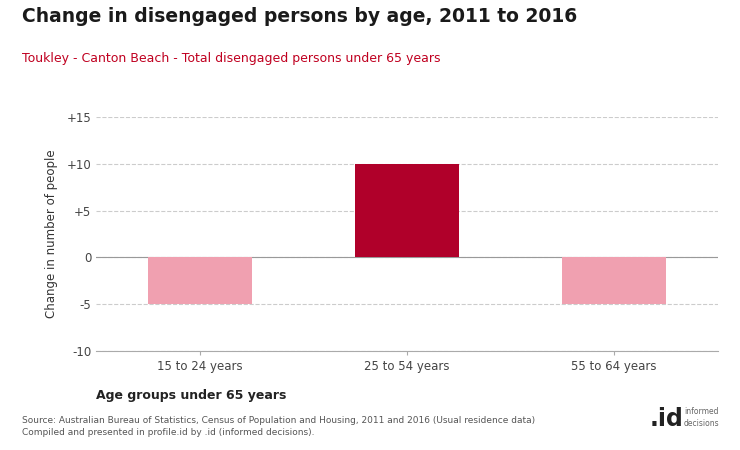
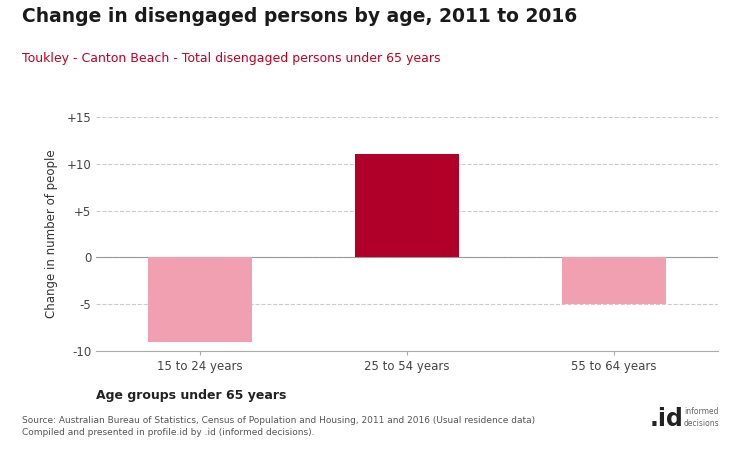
15 to 24 years: -5 -> -9
25 to 54 years: 10 -> 11
